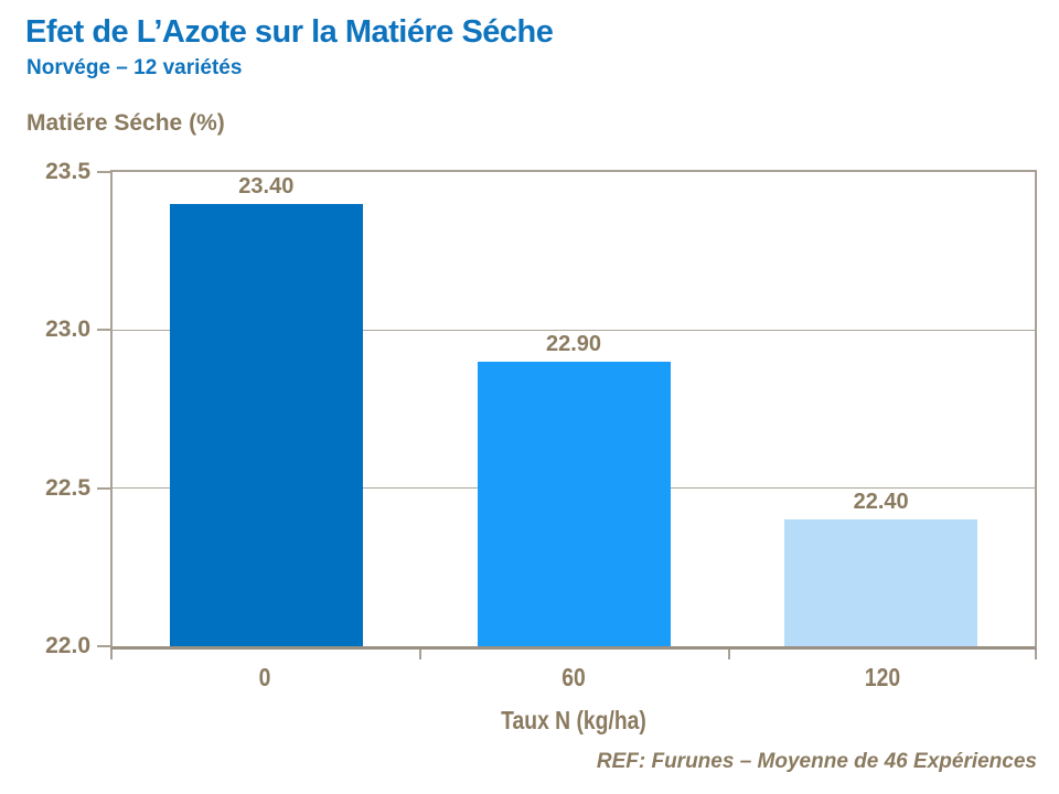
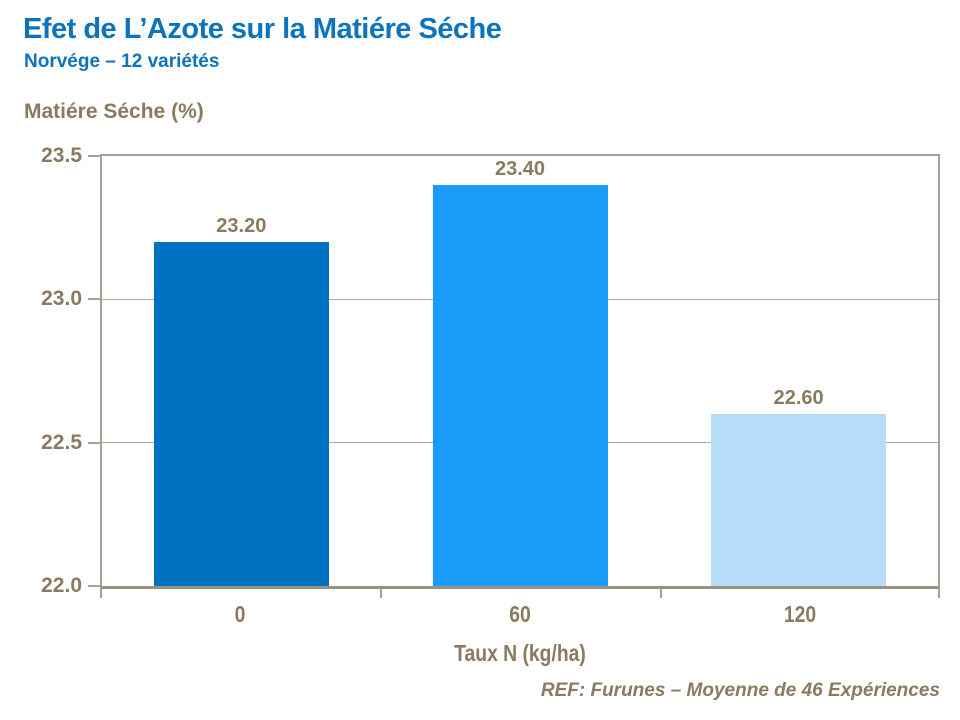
0: 23.40 -> 23.20
60: 22.90 -> 23.40
120: 22.40 -> 22.60
